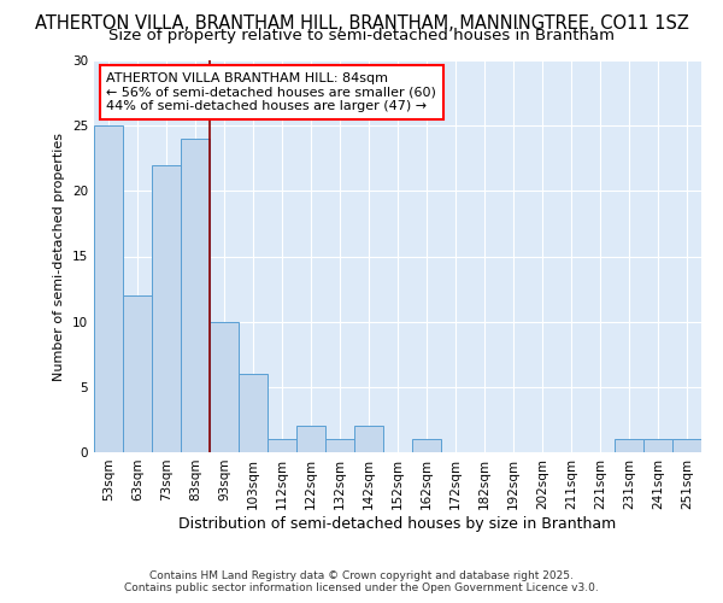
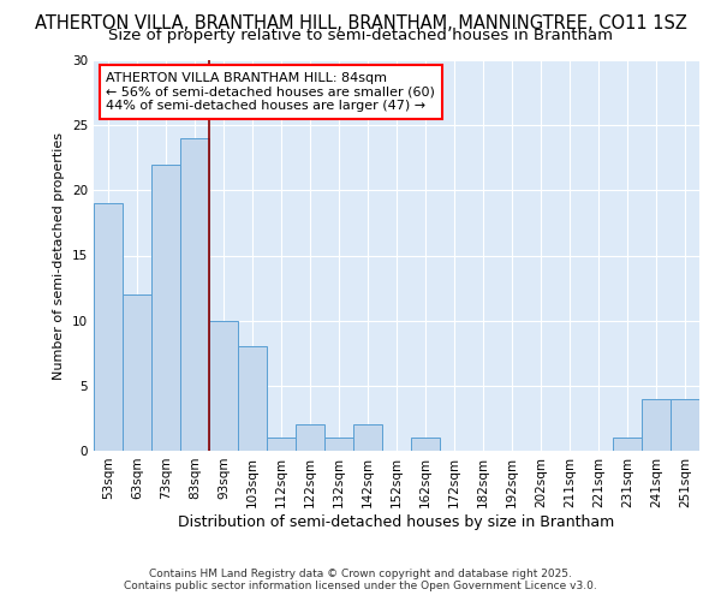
53sqm: 25 -> 19
103sqm: 6 -> 8
241sqm: 1 -> 4
251sqm: 1 -> 4
